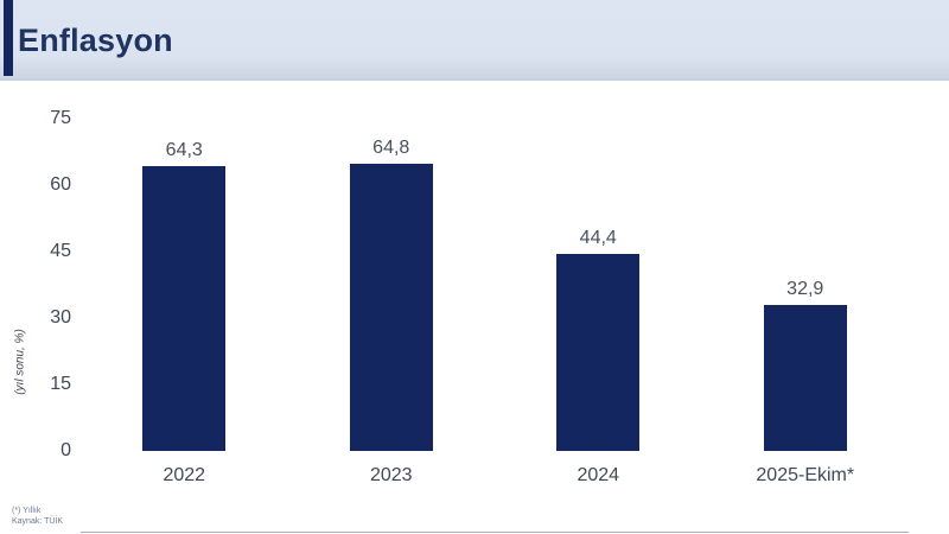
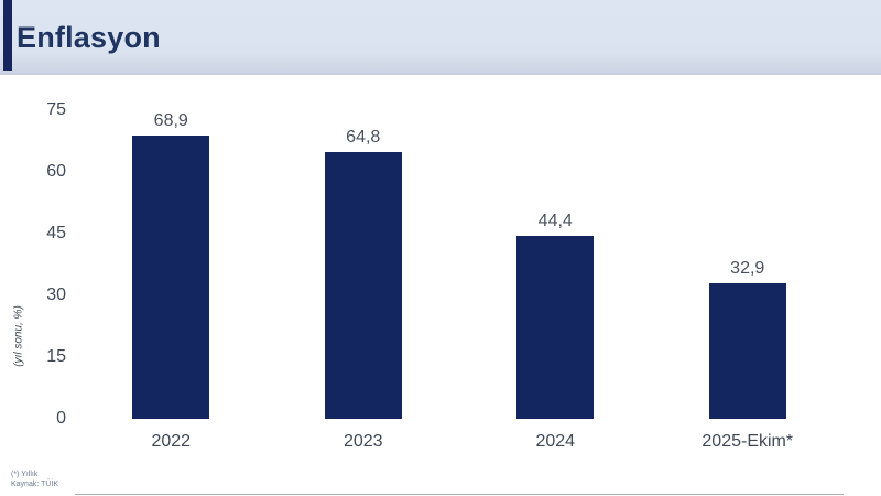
2022: 64,3 -> 68,9
